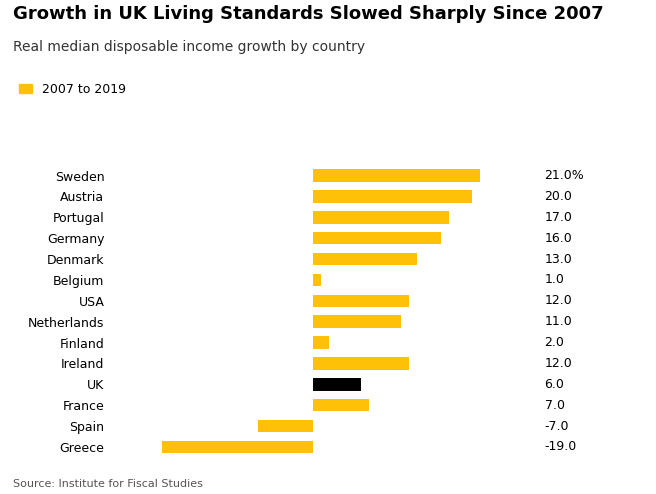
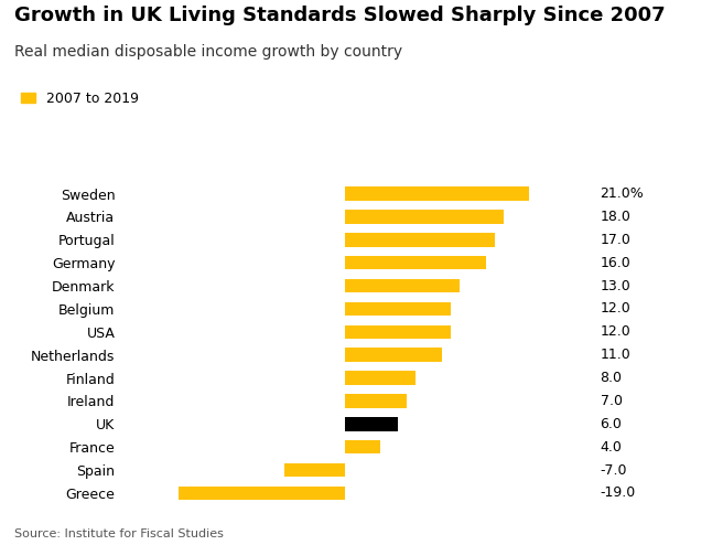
Austria: 20.0 -> 18.0
Belgium: 1.0 -> 12.0
Finland: 2.0 -> 8.0
Ireland: 12.0 -> 7.0
France: 7.0 -> 4.0
